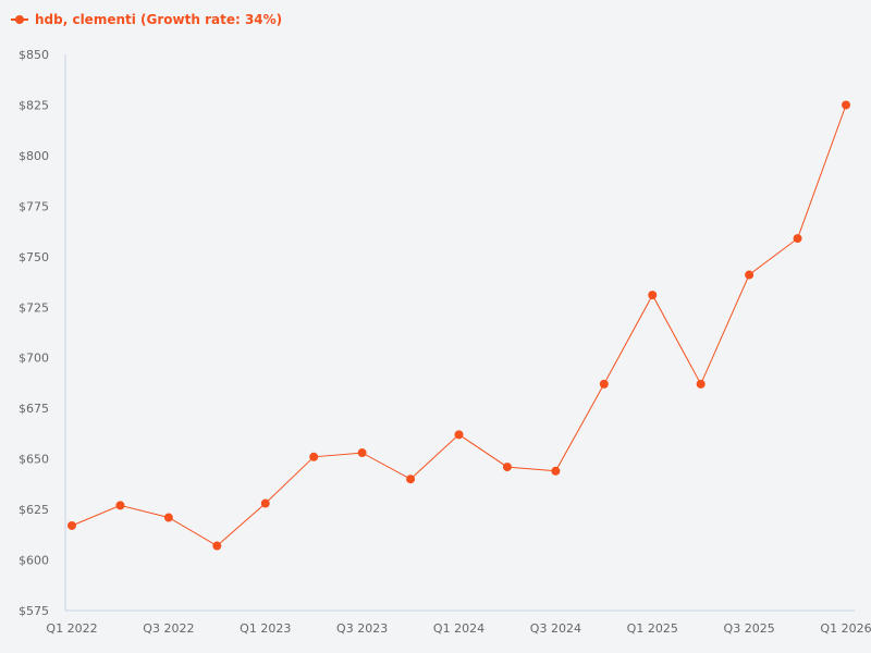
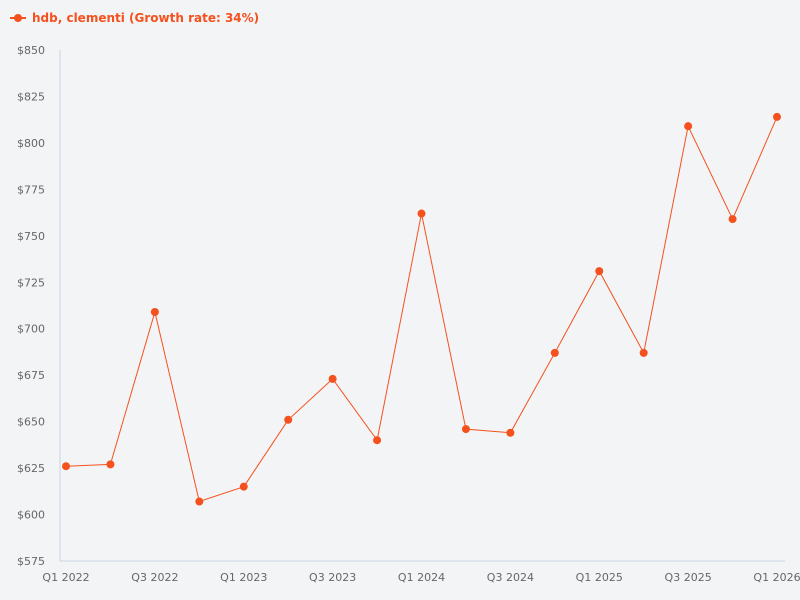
Q1 2022: $617 -> $626
Q3 2022: $621 -> $709
Q1 2023: $628 -> $615
Q3 2023: $653 -> $673
Q1 2024: $662 -> $762
Q3 2025: $741 -> $809
Q1 2026: $825 -> $814
